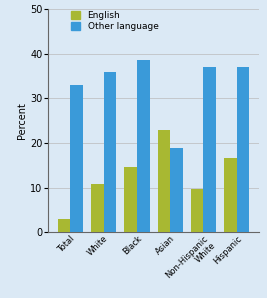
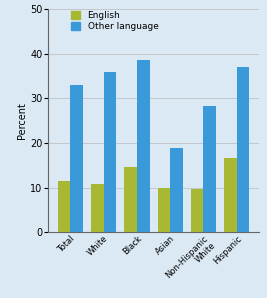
English/Total: 3.0 -> 11.4
English/Asian: 23.0 -> 9.9
Other language/Non-Hispanic White: 37.0 -> 28.2
